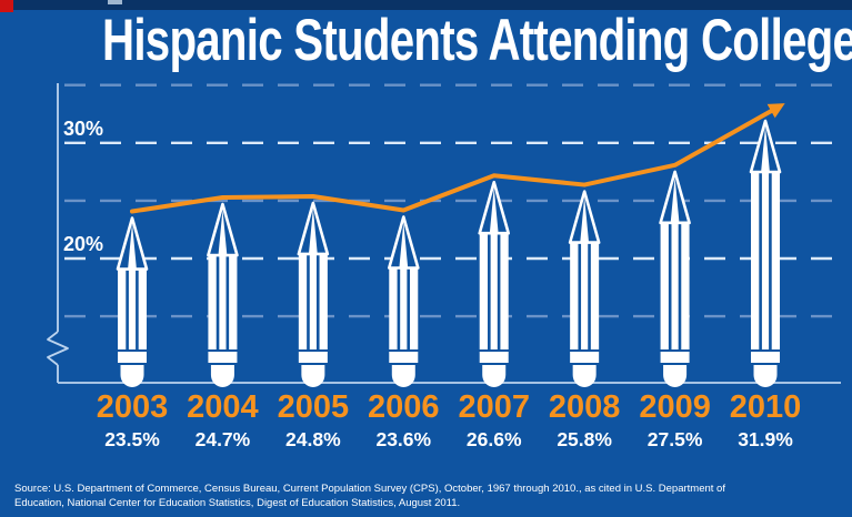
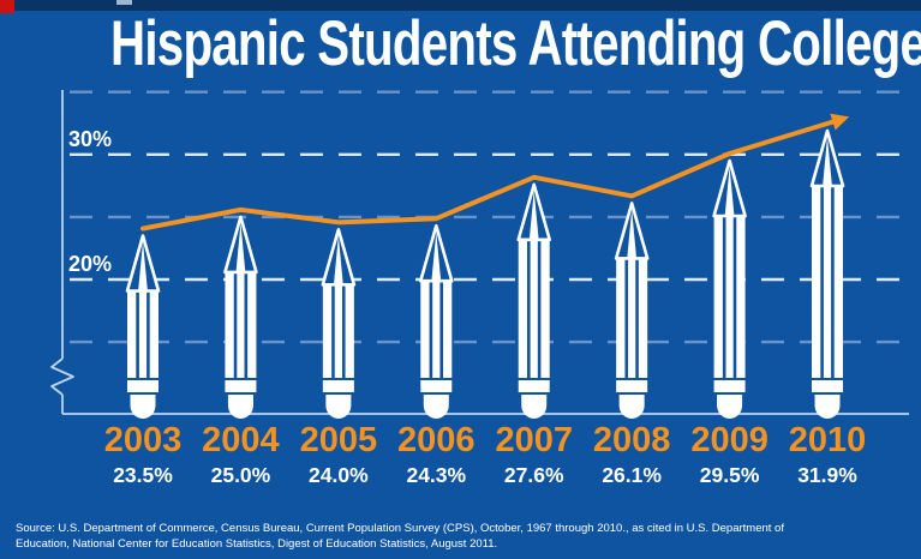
2004: 24.7% -> 25.0%
2005: 24.8% -> 24.0%
2006: 23.6% -> 24.3%
2007: 26.6% -> 27.6%
2008: 25.8% -> 26.1%
2009: 27.5% -> 29.5%
